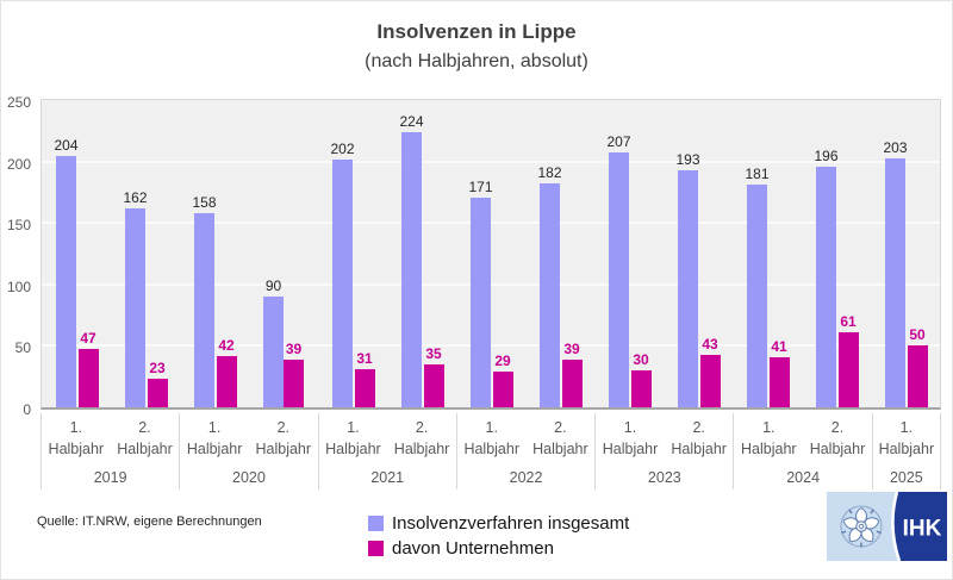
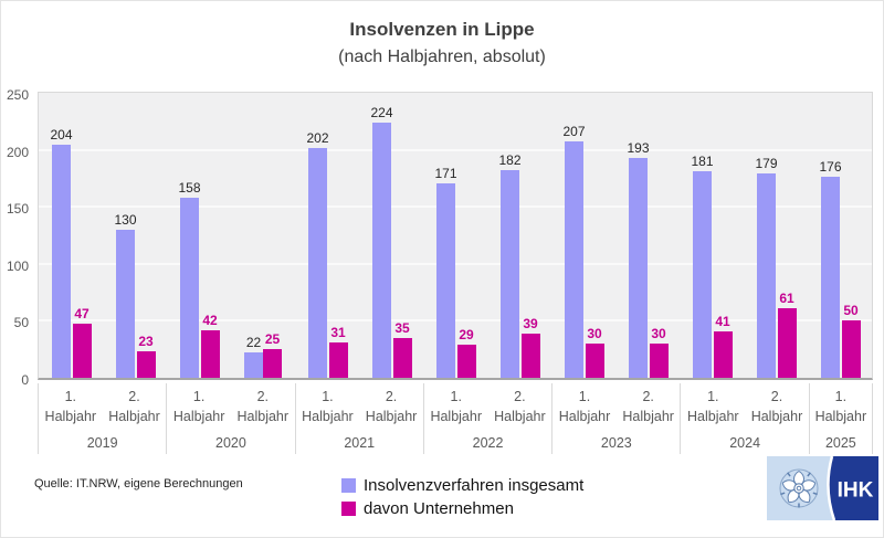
Insolvenzverfahren insgesamt/2. Halbjahr 2019: 162 -> 130
Insolvenzverfahren insgesamt/2. Halbjahr 2020: 90 -> 22
davon Unternehmen/2. Halbjahr 2020: 39 -> 25
davon Unternehmen/2. Halbjahr 2023: 43 -> 30
Insolvenzverfahren insgesamt/2. Halbjahr 2024: 196 -> 179
Insolvenzverfahren insgesamt/1. Halbjahr 2025: 203 -> 176
